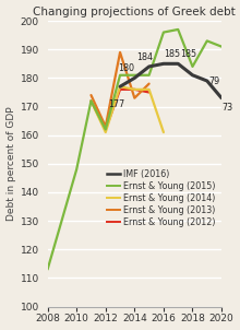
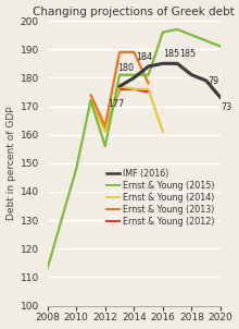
Ernst & Young (2015)/2012: 162 -> 156
Ernst & Young (2013)/2014: 173 -> 189
Ernst & Young (2015)/2018: 184 -> 195
